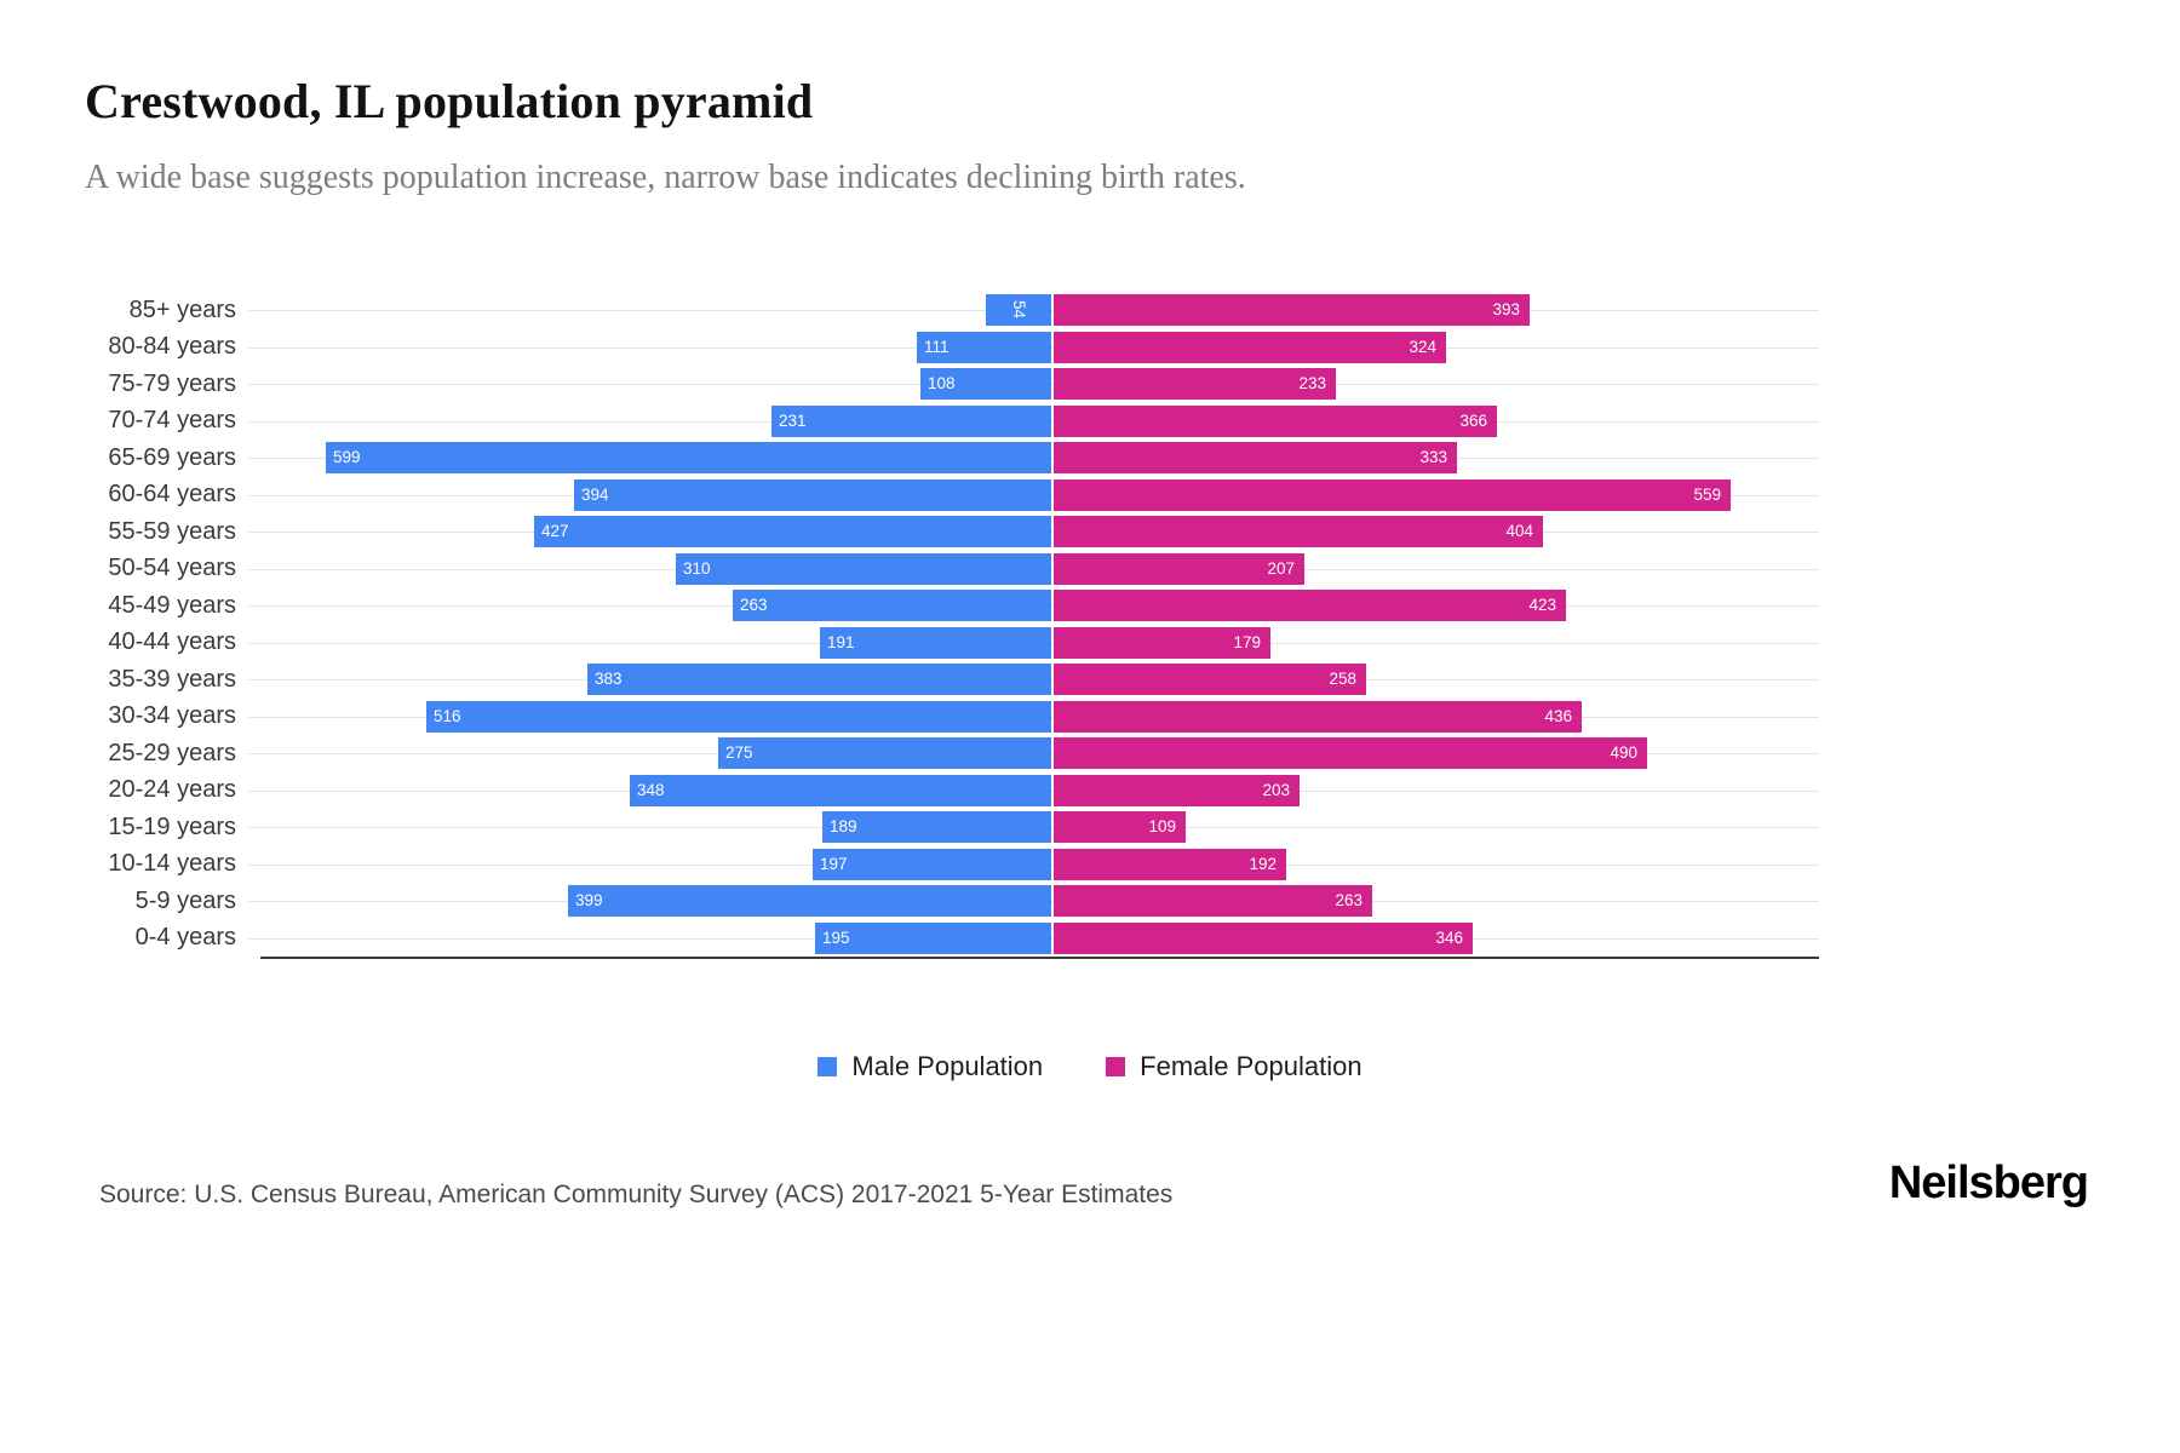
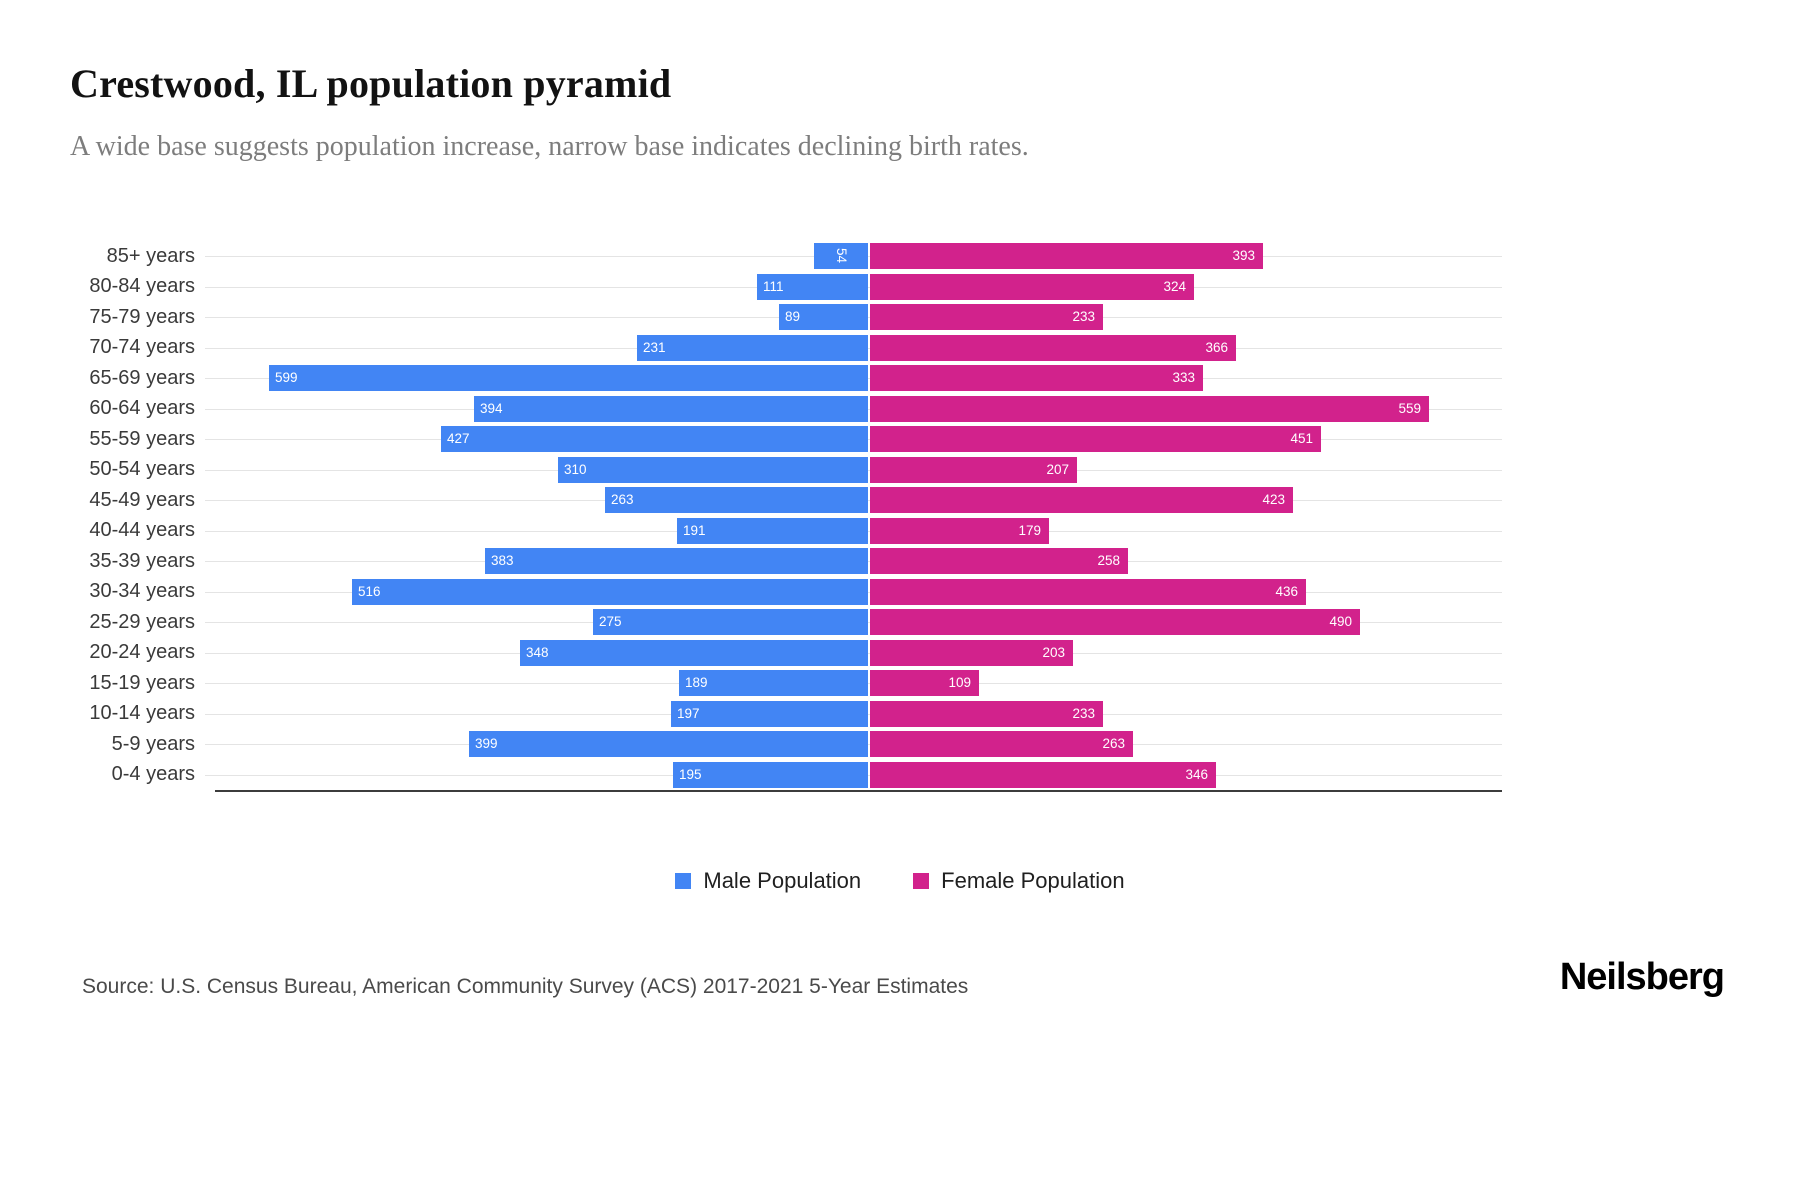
Male Population/75-79 years: 108 -> 89
Female Population/55-59 years: 404 -> 451
Female Population/10-14 years: 192 -> 233
